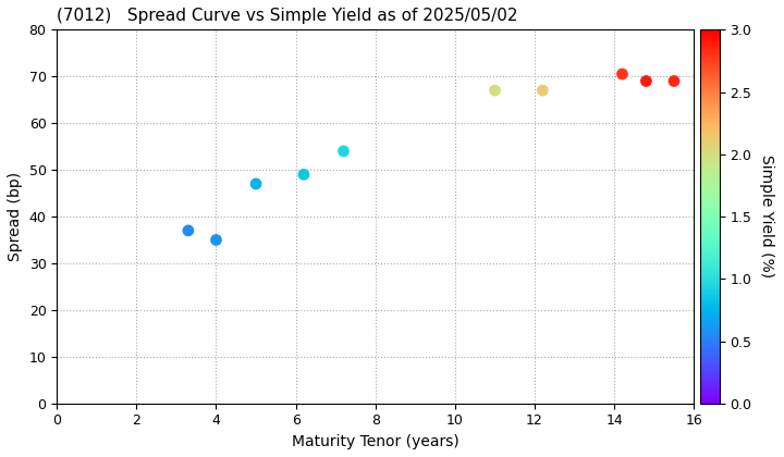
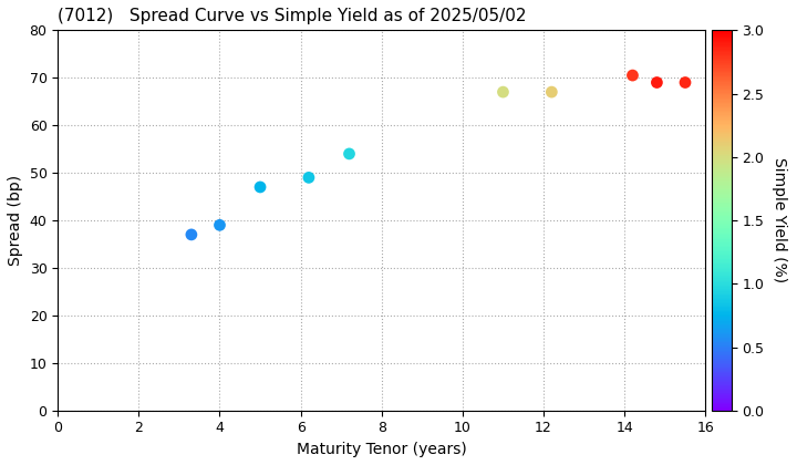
4: 35.0 -> 39.0
